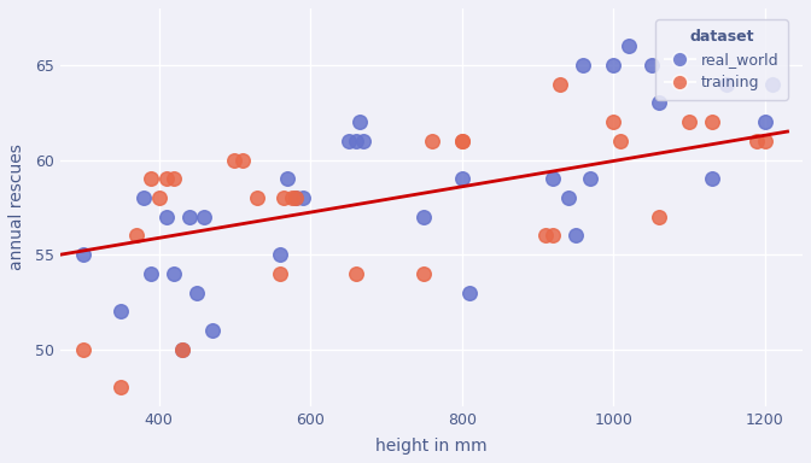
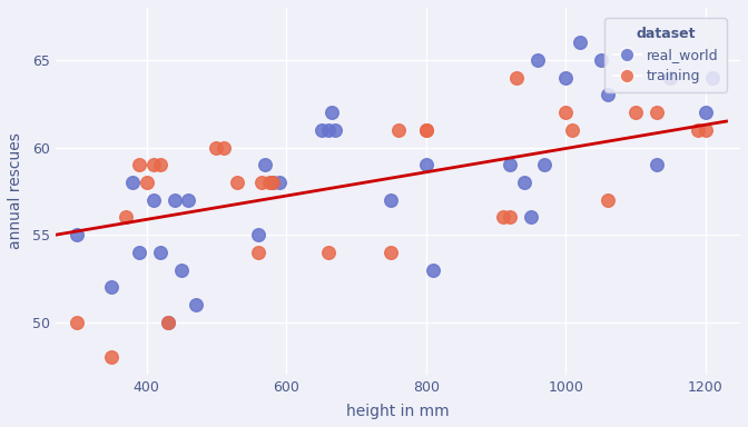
real_world/1000: 65 -> 64
